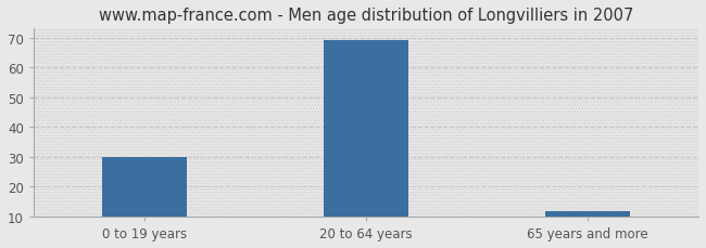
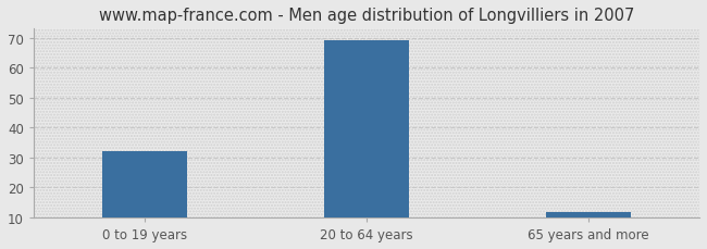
0 to 19 years: 30 -> 32
